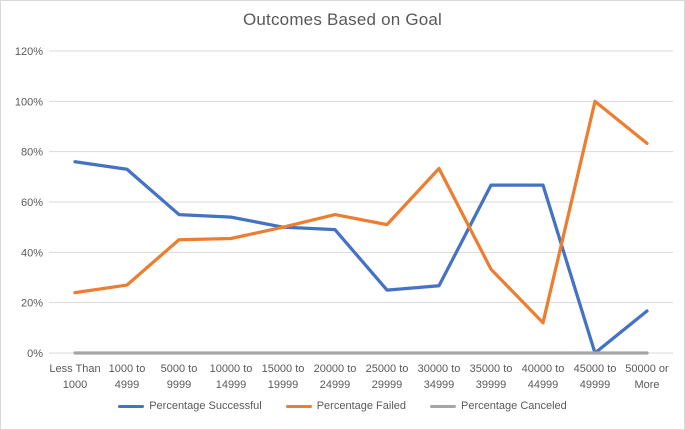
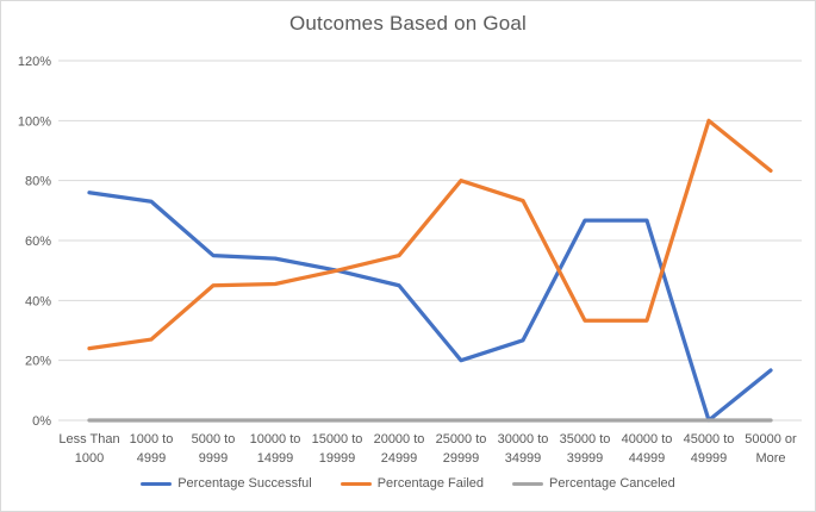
Percentage Successful/20000 to 24999: 49% -> 45%
Percentage Successful/25000 to 29999: 25% -> 20%
Percentage Failed/25000 to 29999: 51% -> 80%
Percentage Failed/40000 to 44999: 12% -> 33%
